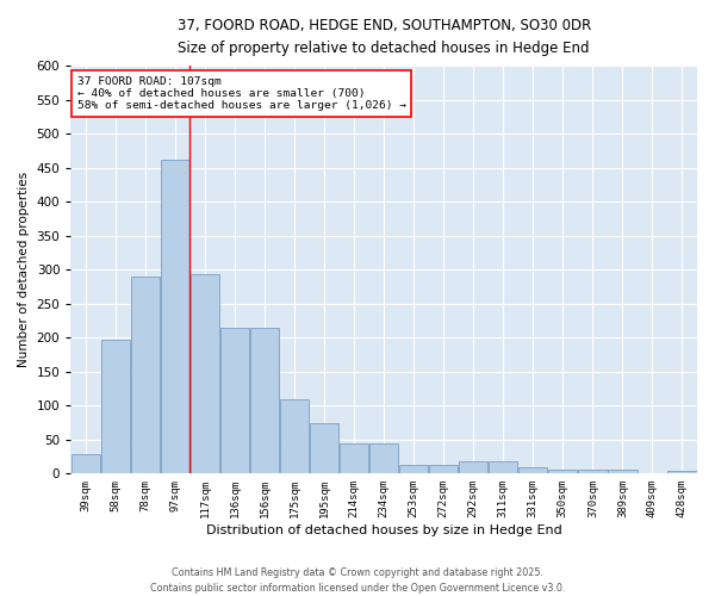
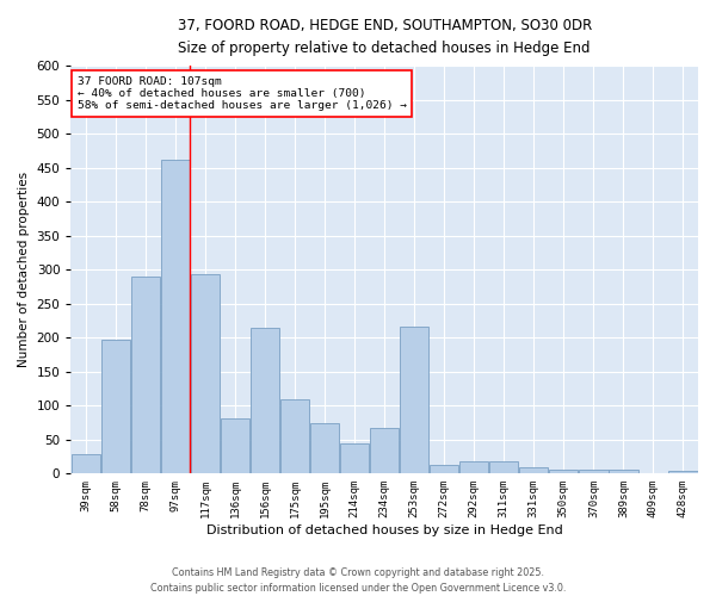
136sqm: 215 -> 82
234sqm: 45 -> 68
253sqm: 12 -> 216
